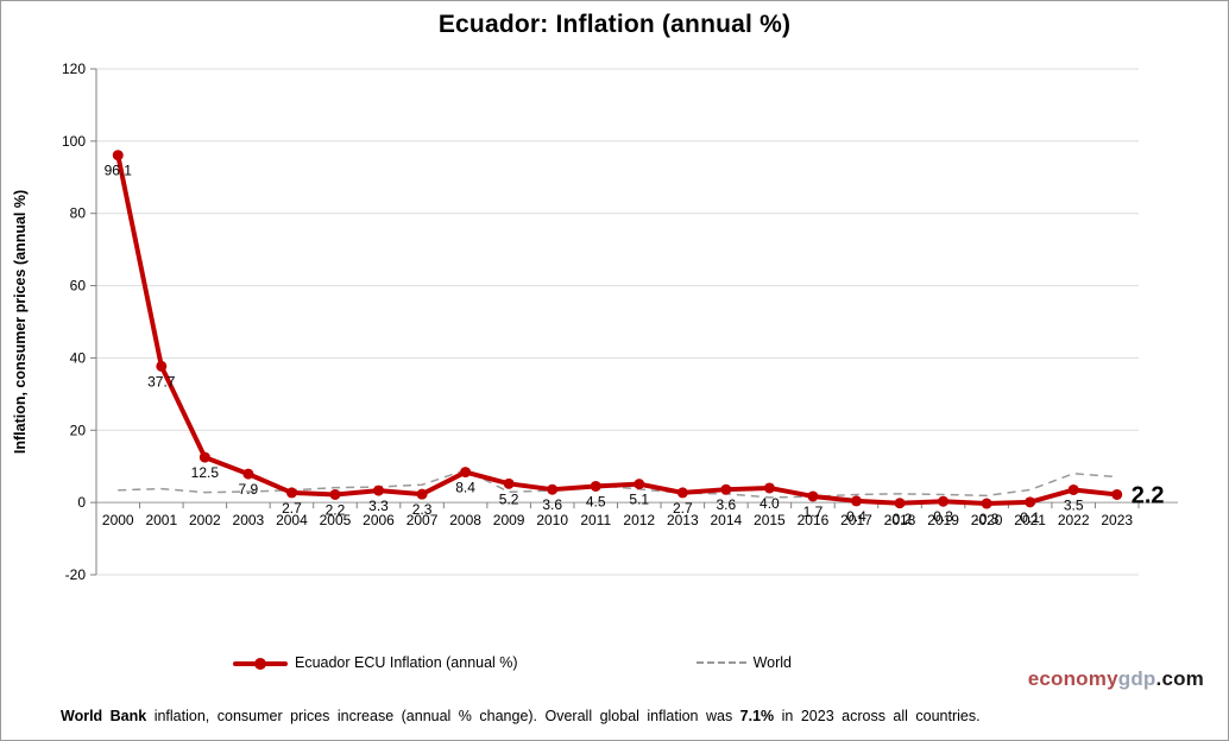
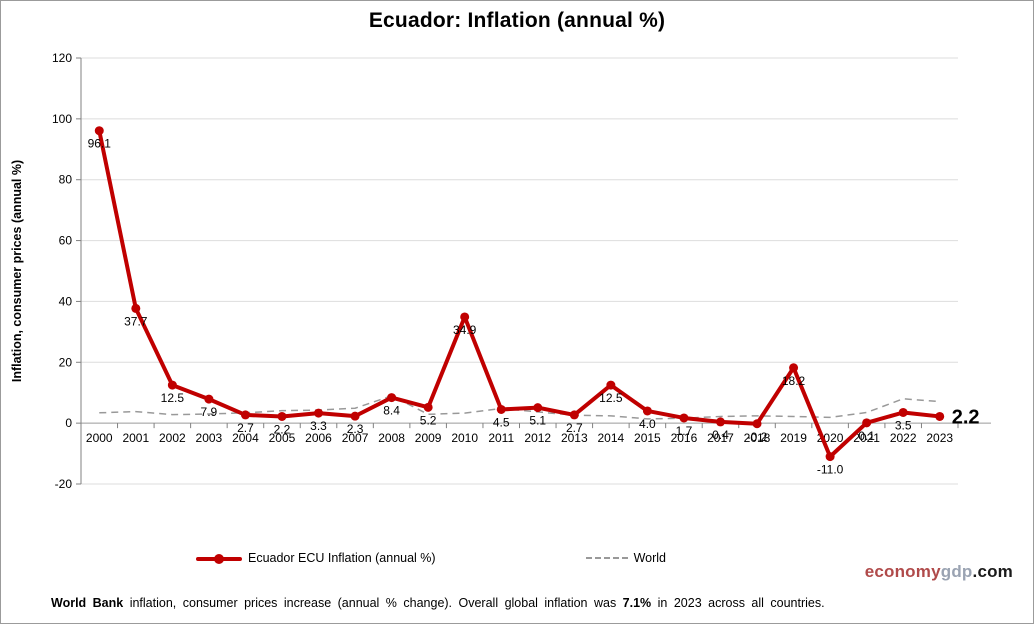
Ecuador ECU Inflation (annual %)/2010: 3.6 -> 34.9
Ecuador ECU Inflation (annual %)/2014: 3.6 -> 12.5
Ecuador ECU Inflation (annual %)/2019: 0.3 -> 18.2
Ecuador ECU Inflation (annual %)/2020: -0.3 -> -11.0
